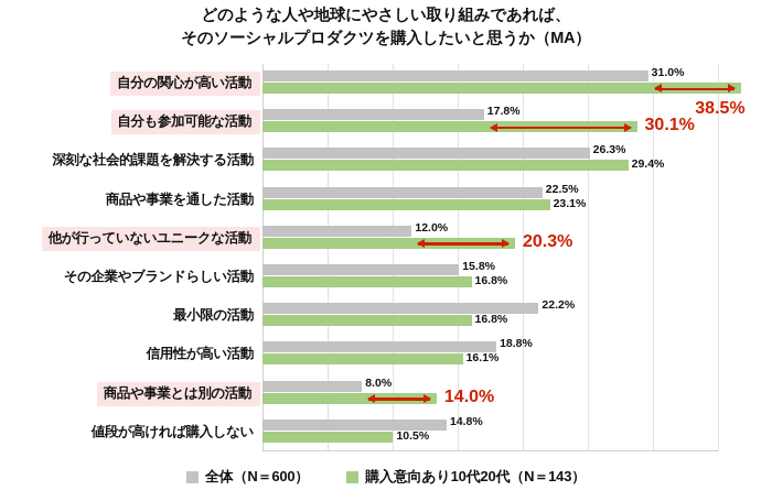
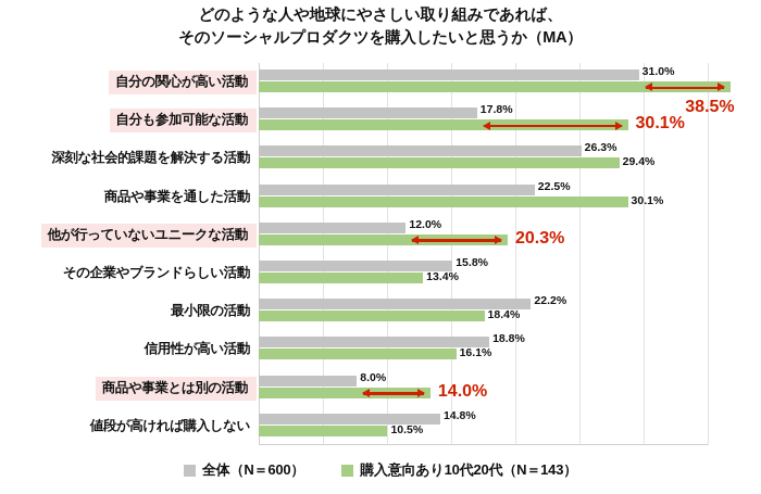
購入意向あり10代20代（N＝143）/商品や事業を通した活動: 23.1% -> 30.1%
購入意向あり10代20代（N＝143）/その企業やブランドらしい活動: 16.8% -> 13.4%
購入意向あり10代20代（N＝143）/最小限の活動: 16.8% -> 18.4%
